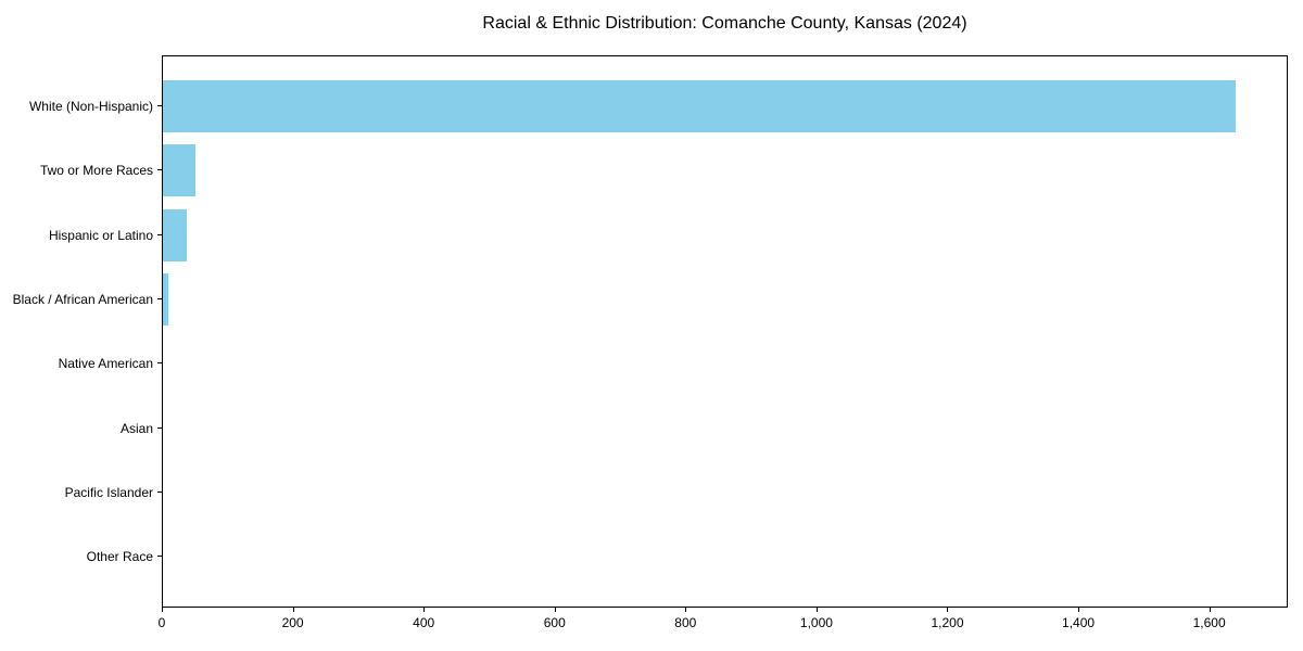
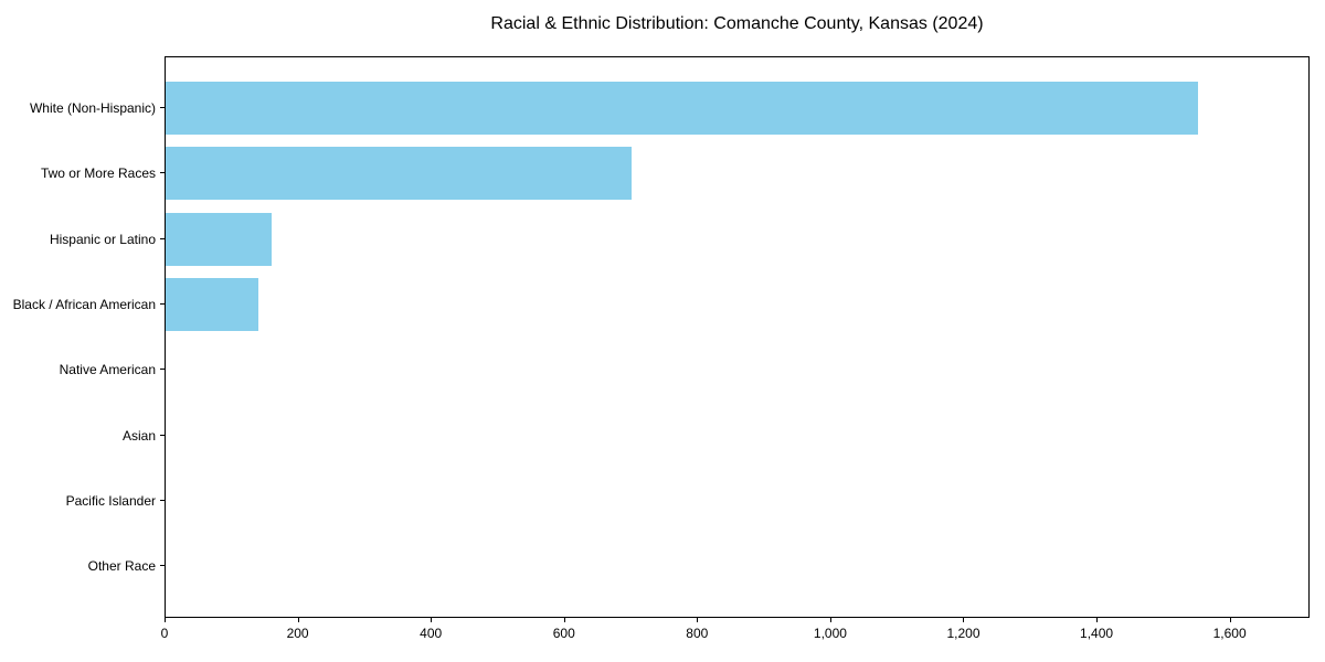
White (Non-Hispanic): 1640 -> 1550
Two or More Races: 50 -> 700
Hispanic or Latino: 40 -> 160
Black / African American: 10 -> 140
